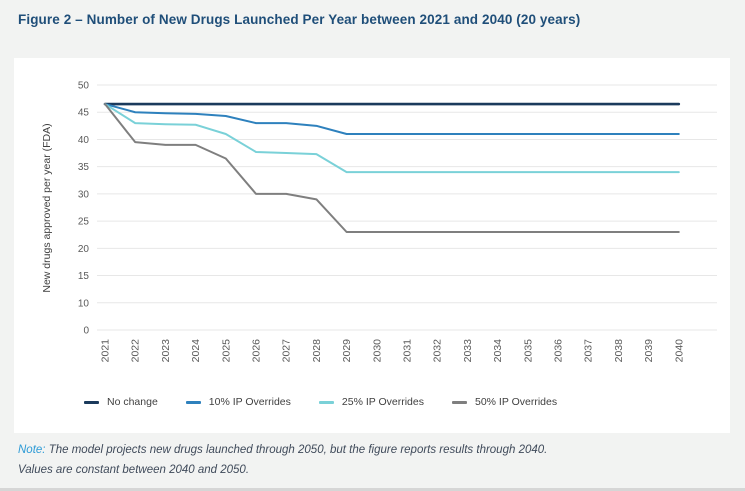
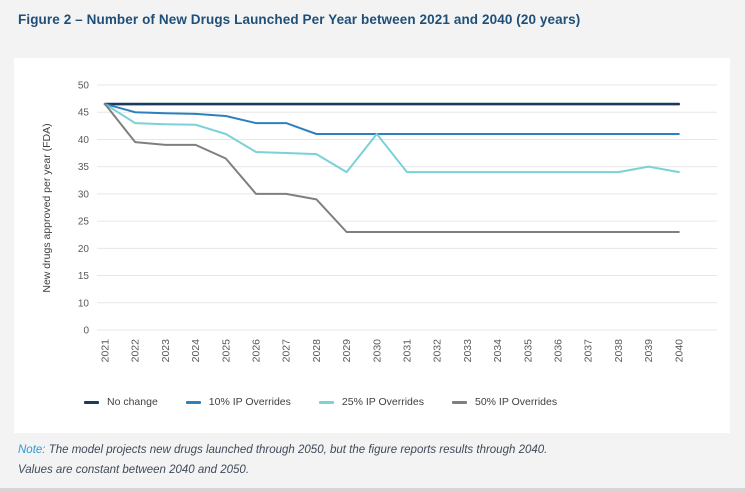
10% IP Overrides/2028: 42 -> 41
25% IP Overrides/2030: 34 -> 41
25% IP Overrides/2039: 34 -> 35
